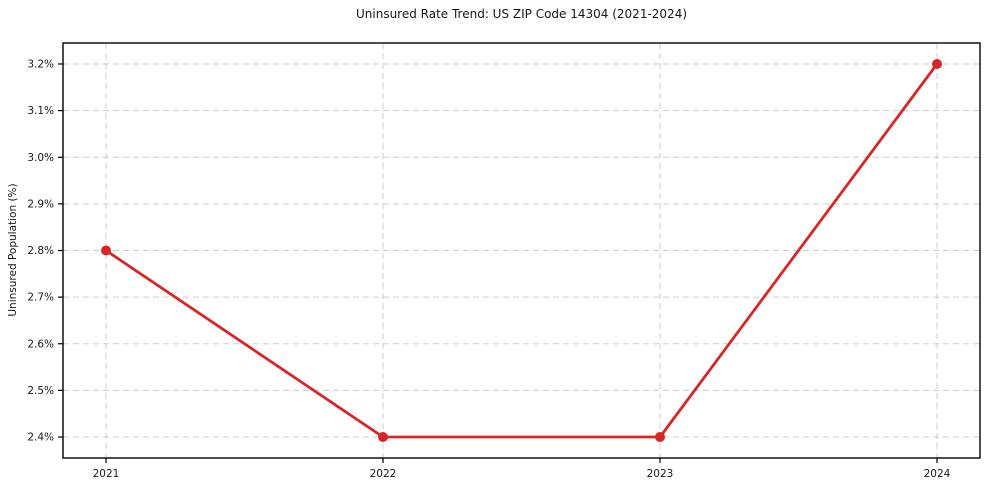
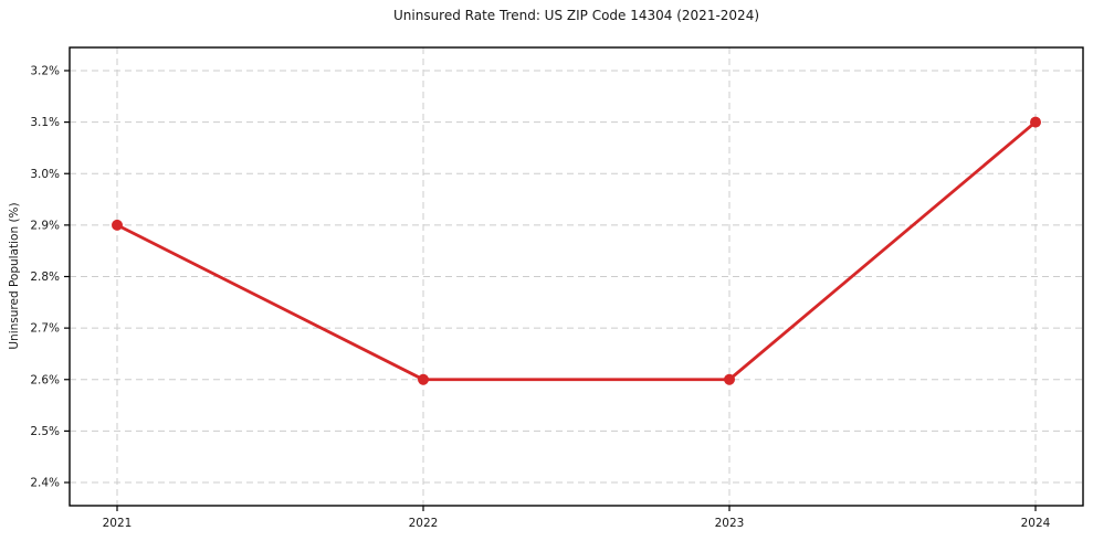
2021: 2.8% -> 2.9%
2022: 2.4% -> 2.6%
2023: 2.4% -> 2.6%
2024: 3.2% -> 3.1%
